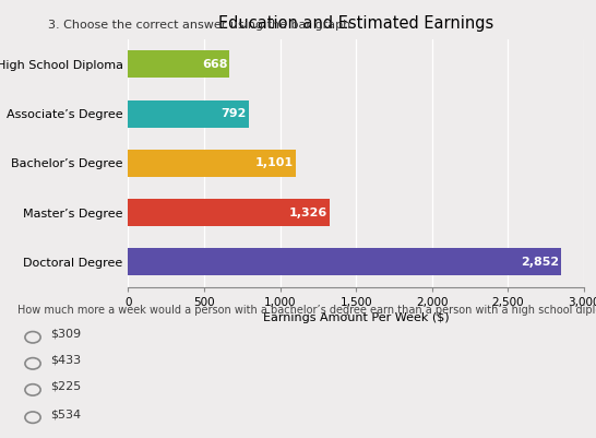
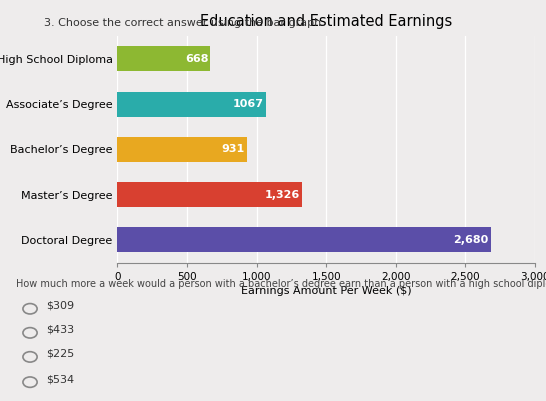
Associate’s Degree: 792 -> 1067
Bachelor’s Degree: 1,101 -> 931
Doctoral Degree: 2,852 -> 2,680
